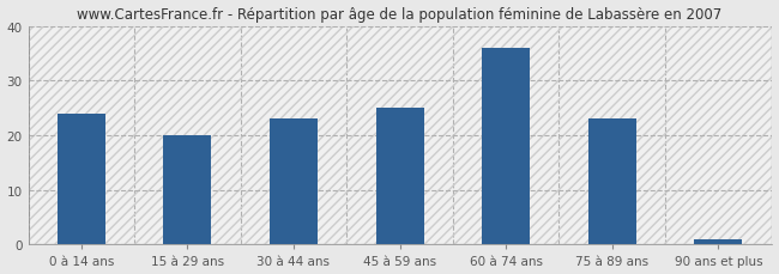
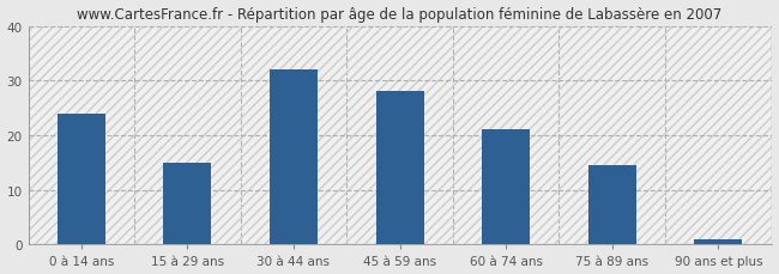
15 à 29 ans: 20.0 -> 15.0
30 à 44 ans: 23.0 -> 32.0
45 à 59 ans: 25.0 -> 28.0
60 à 74 ans: 36.0 -> 21.0
75 à 89 ans: 23.0 -> 14.5
